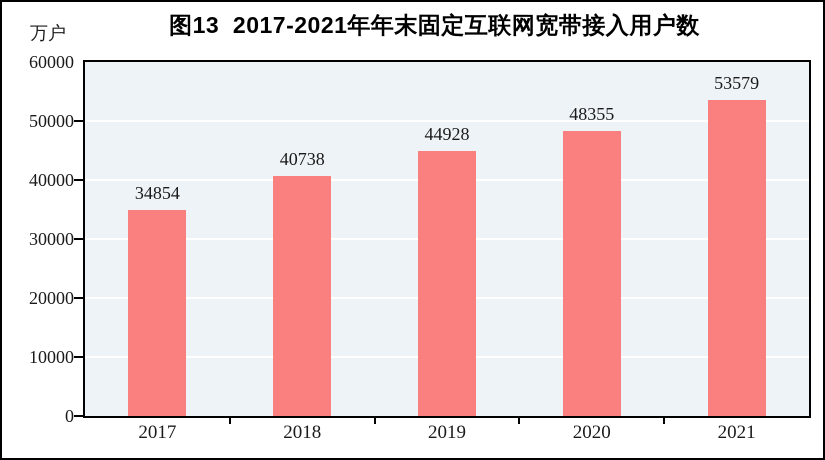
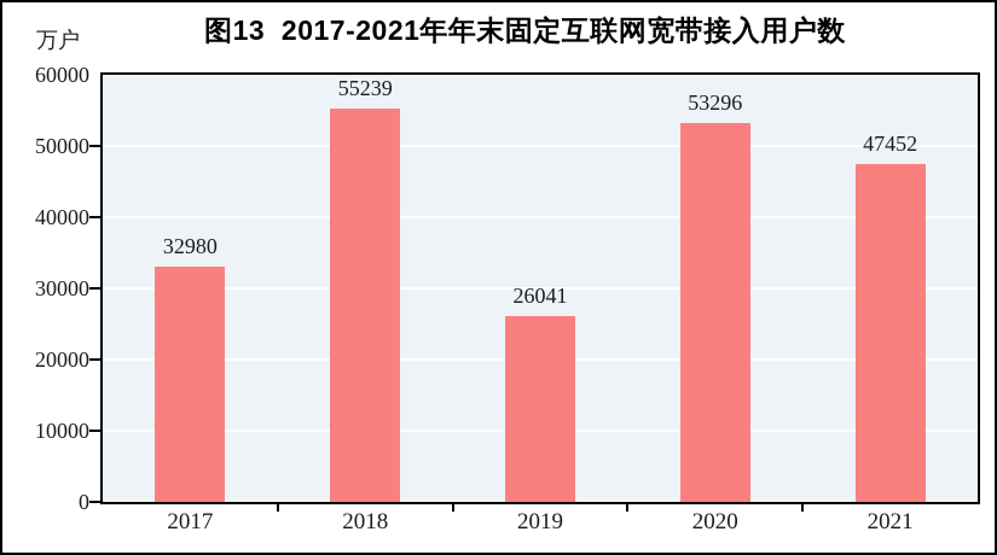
2017: 34854 -> 32980
2018: 40738 -> 55239
2019: 44928 -> 26041
2020: 48355 -> 53296
2021: 53579 -> 47452
